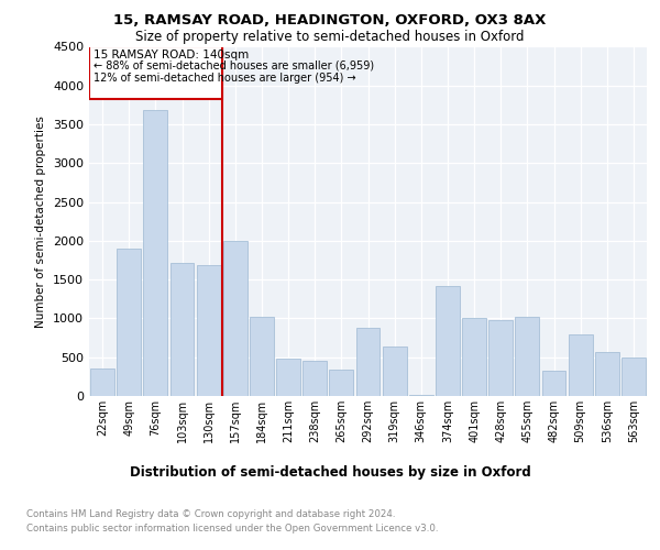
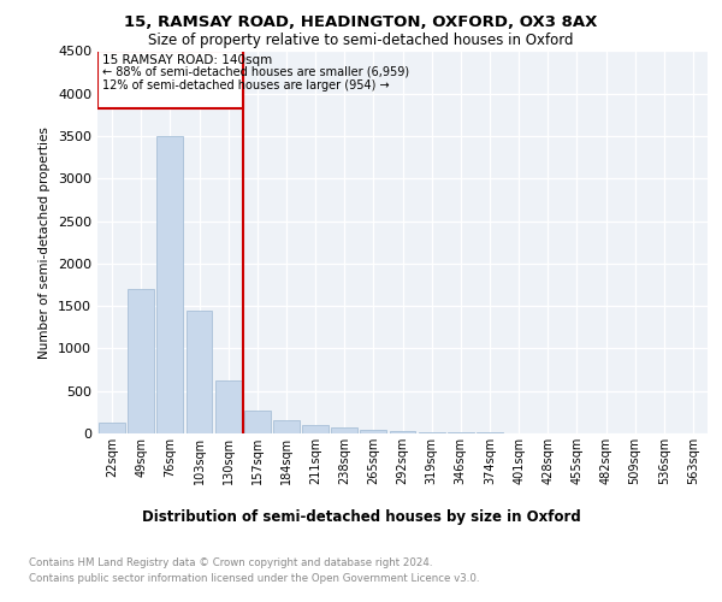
22sqm: 360 -> 130
49sqm: 1900 -> 1700
76sqm: 3680 -> 3500
103sqm: 1720 -> 1450
130sqm: 1680 -> 620
157sqm: 2000 -> 280
184sqm: 1020 -> 150
211sqm: 480 -> 100
238sqm: 460 -> 80
265sqm: 340 -> 40
292sqm: 880 -> 30
319sqm: 640 -> 20
374sqm: 1420 -> 10
401sqm: 1000 -> 0
428sqm: 980 -> 0
455sqm: 1020 -> 0
482sqm: 320 -> 0
509sqm: 800 -> 0
536sqm: 560 -> 0
563sqm: 500 -> 0
